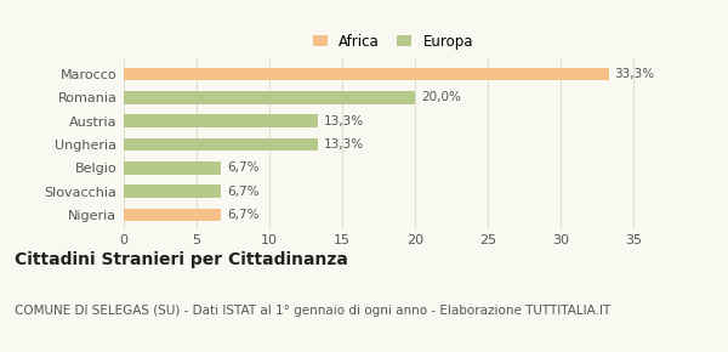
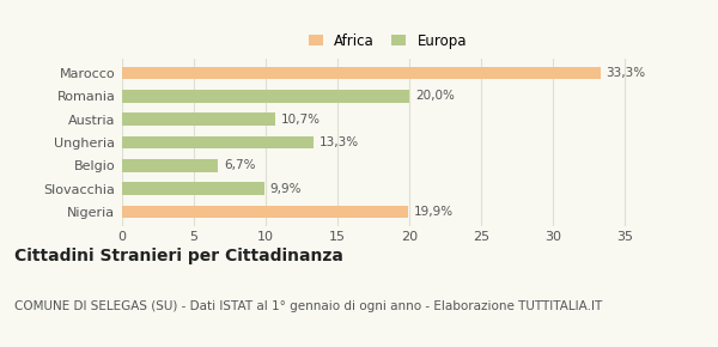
Austria: 13,3% -> 10,7%
Slovacchia: 6,7% -> 9,9%
Nigeria: 6,7% -> 19,9%
